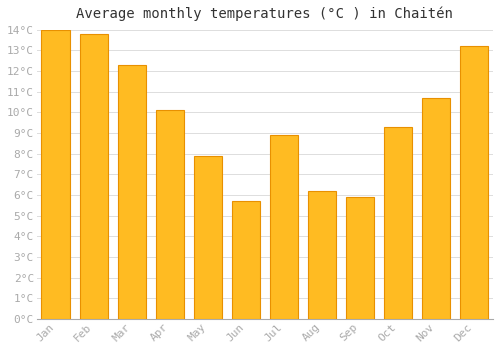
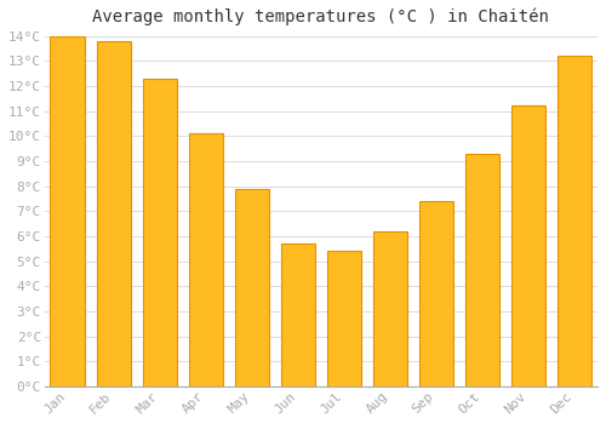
Jul: 8.9°C -> 5.4°C
Sep: 5.9°C -> 7.4°C
Nov: 10.7°C -> 11.2°C
